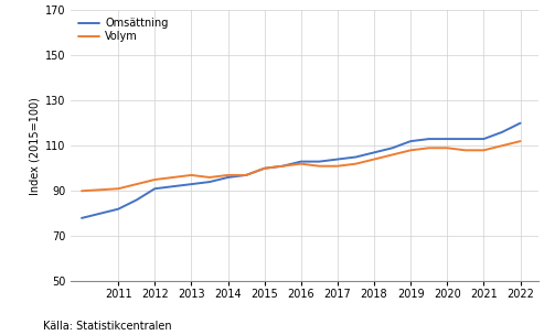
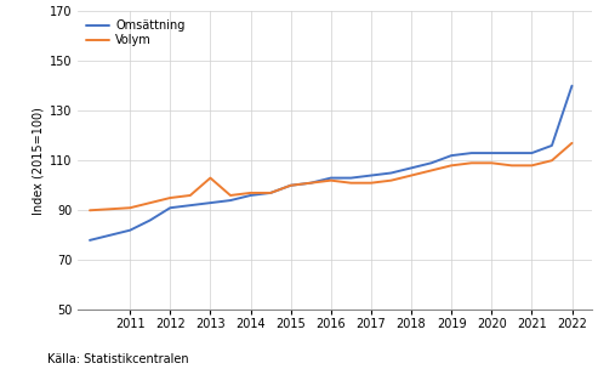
Volym/2013: 97.0 -> 103.0
Omsättning/2022: 120 -> 140
Volym/2022: 112.0 -> 117.0
